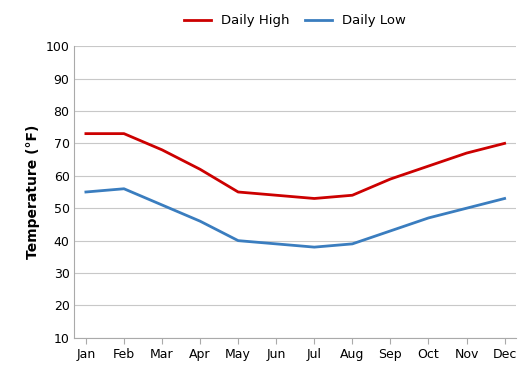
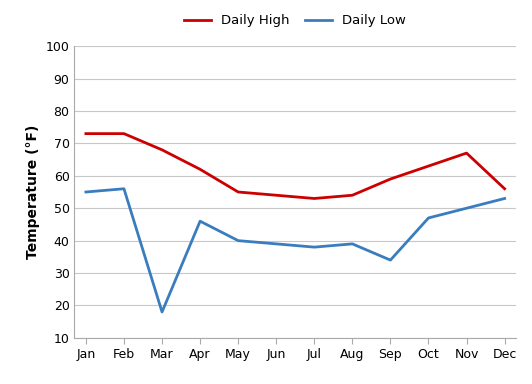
Daily Low/Mar: 51 -> 18
Daily Low/Sep: 43 -> 34
Daily High/Dec: 70 -> 56
